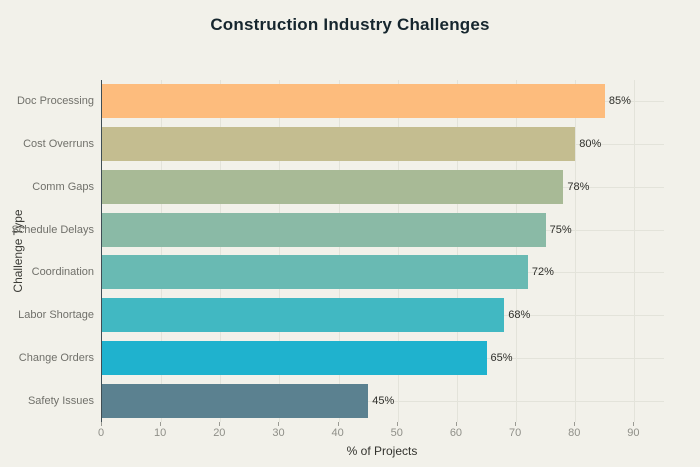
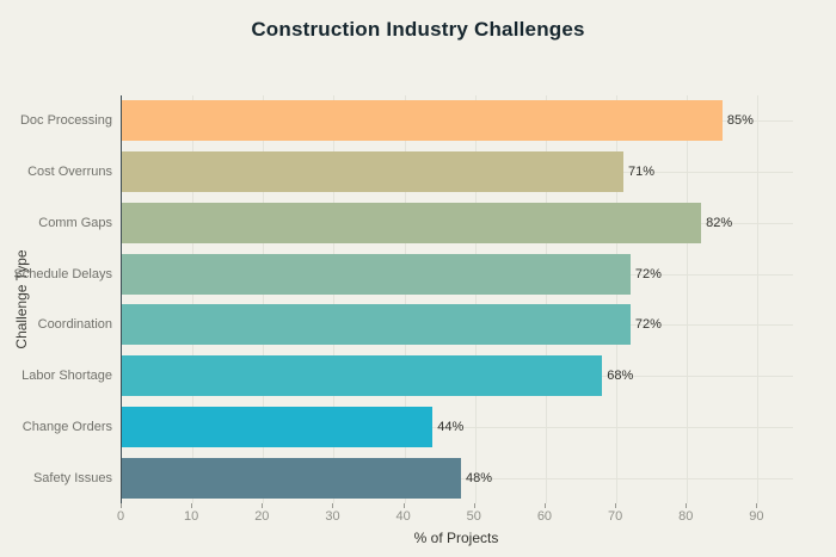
Cost Overruns: 80% -> 71%
Comm Gaps: 78% -> 82%
Schedule Delays: 75% -> 72%
Change Orders: 65% -> 44%
Safety Issues: 45% -> 48%
